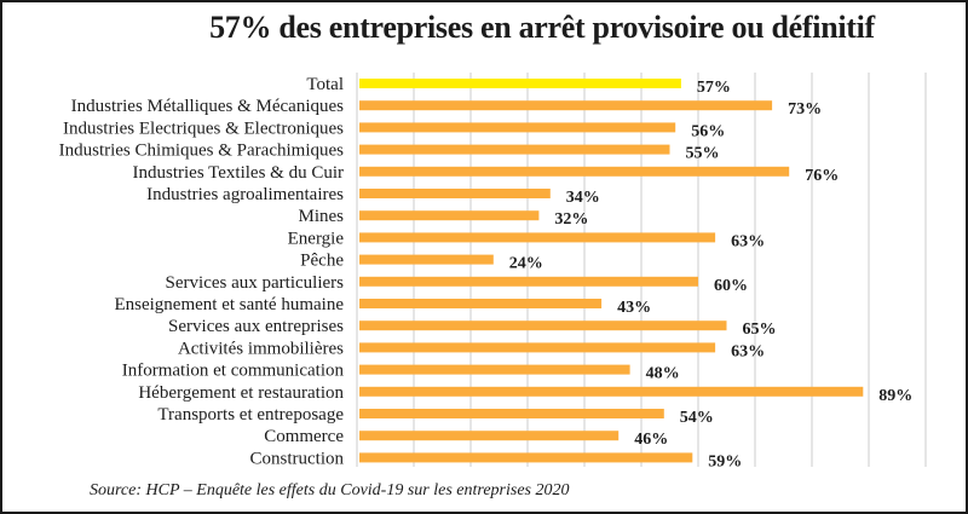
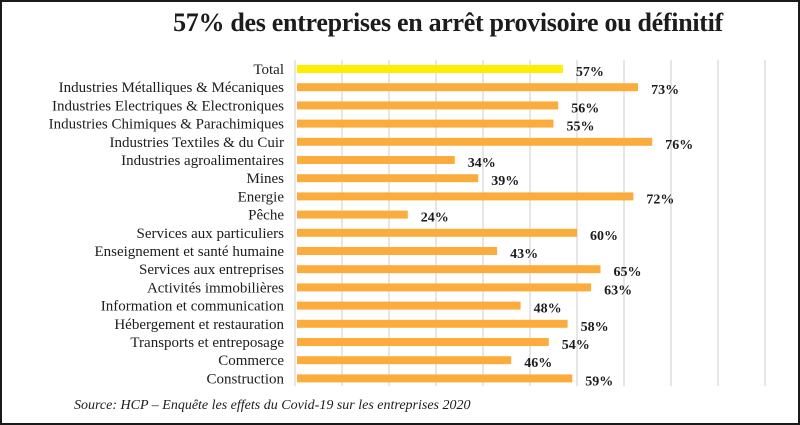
Mines: 32% -> 39%
Energie: 63% -> 72%
Hébergement et restauration: 89% -> 58%
